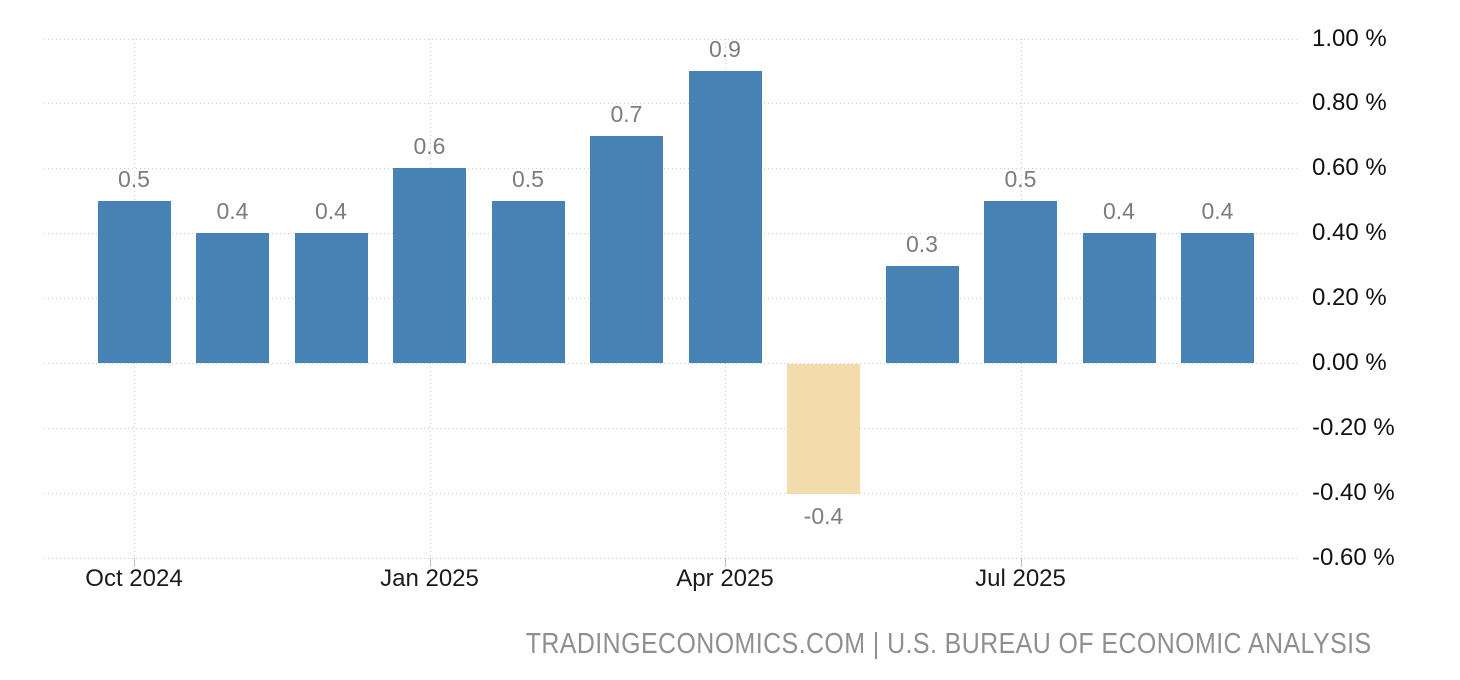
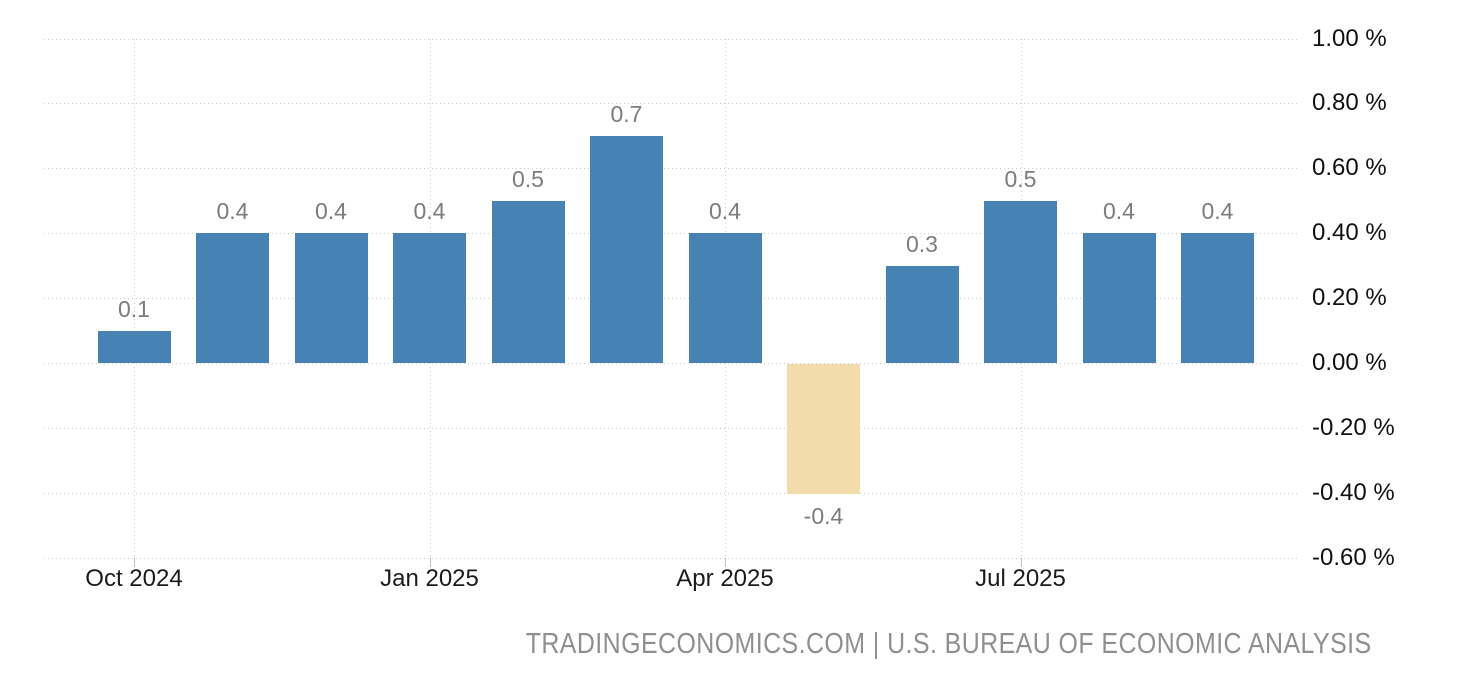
Oct 2024: 0.5 -> 0.1
Jan 2025: 0.6 -> 0.4
Apr 2025: 0.9 -> 0.4
